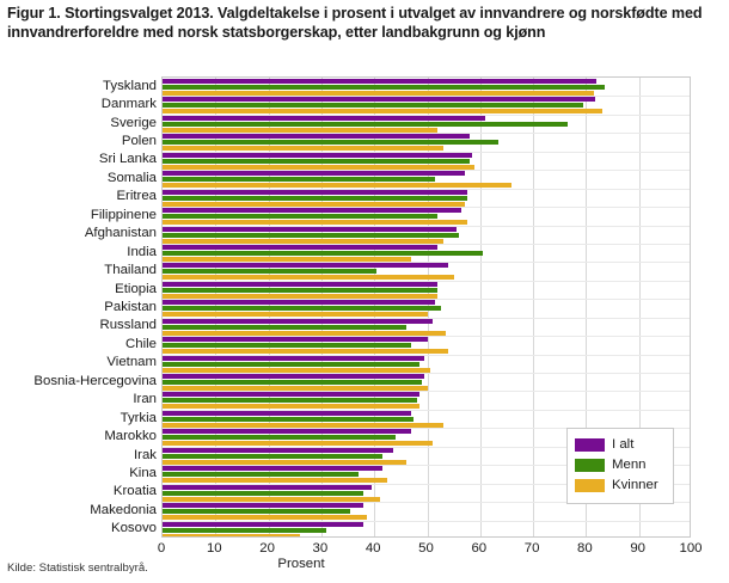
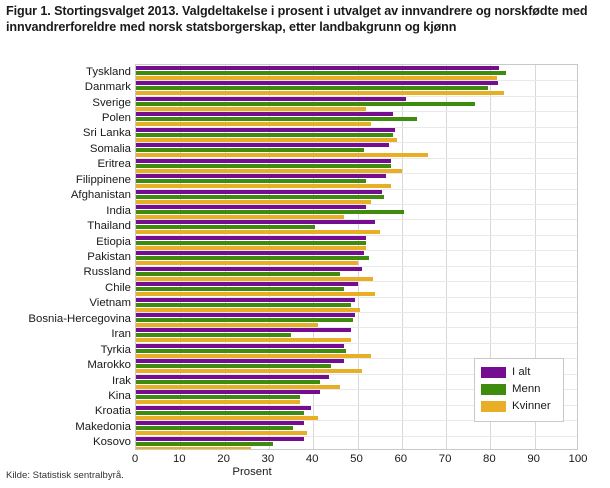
Kvinner/Eritrea: 57 -> 60
Kvinner/Bosnia-Hercegovina: 50 -> 41
Menn/Iran: 48 -> 35
Kvinner/Kina: 42 -> 37
